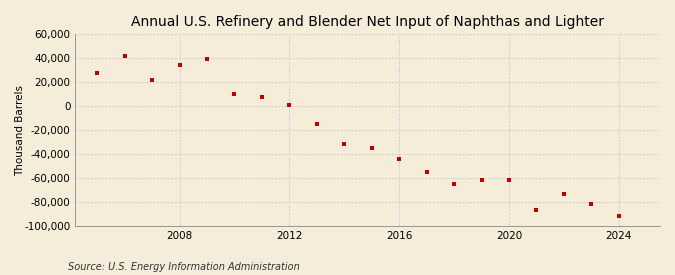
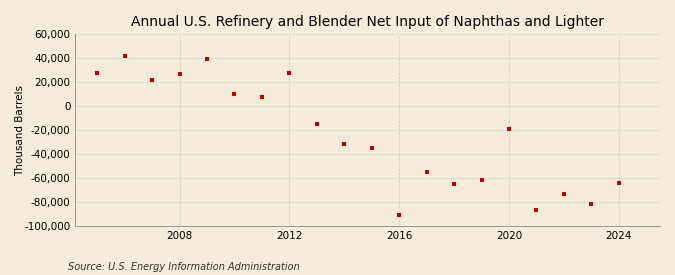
2008: 34,000 -> 27,000
2012: 1,000 -> 28,000
2016: -44,000 -> -91,000
2020: -62,000 -> -19,000
2024: -92,000 -> -64,000
